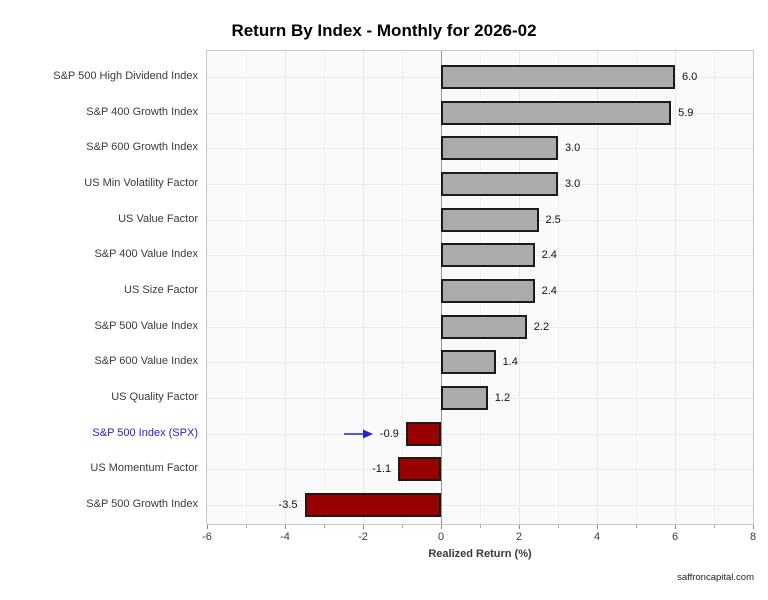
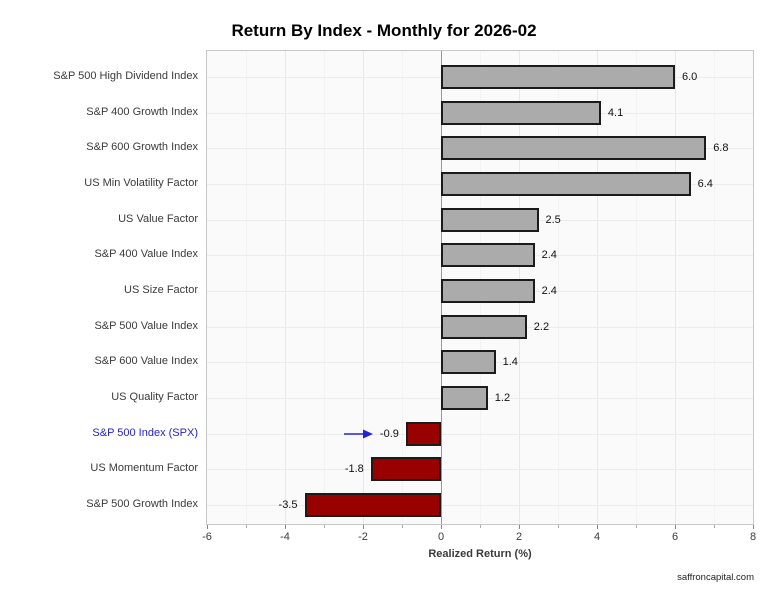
S&P 400 Growth Index: 5.9 -> 4.1
S&P 600 Growth Index: 3.0 -> 6.8
US Min Volatility Factor: 3.0 -> 6.4
US Momentum Factor: -1.1 -> -1.8
